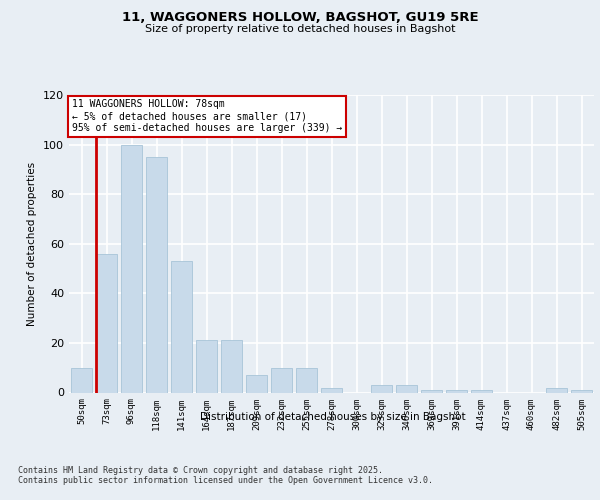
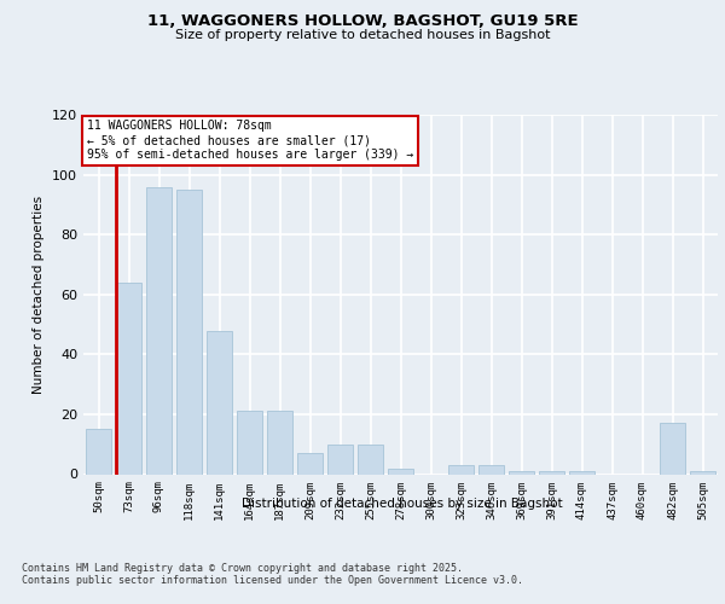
50sqm: 10 -> 15
73sqm: 56 -> 64
96sqm: 100 -> 96
141sqm: 53 -> 48
482sqm: 2 -> 17
